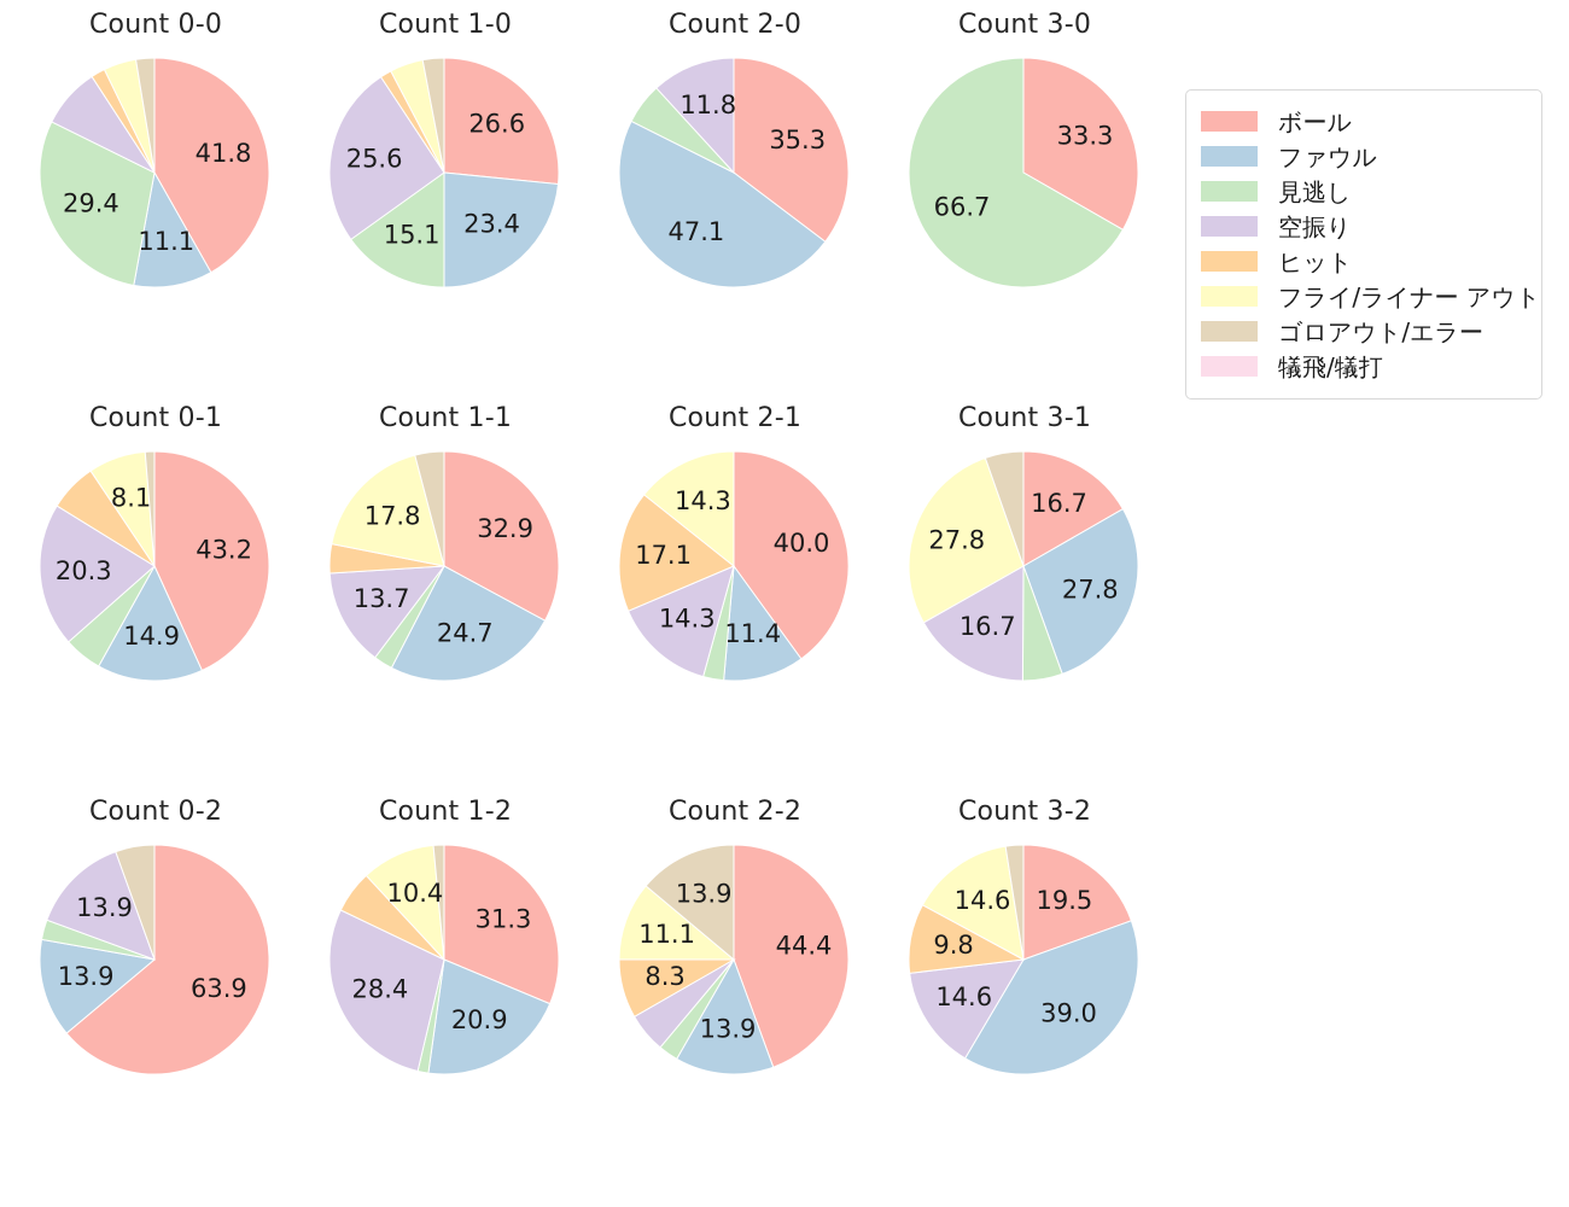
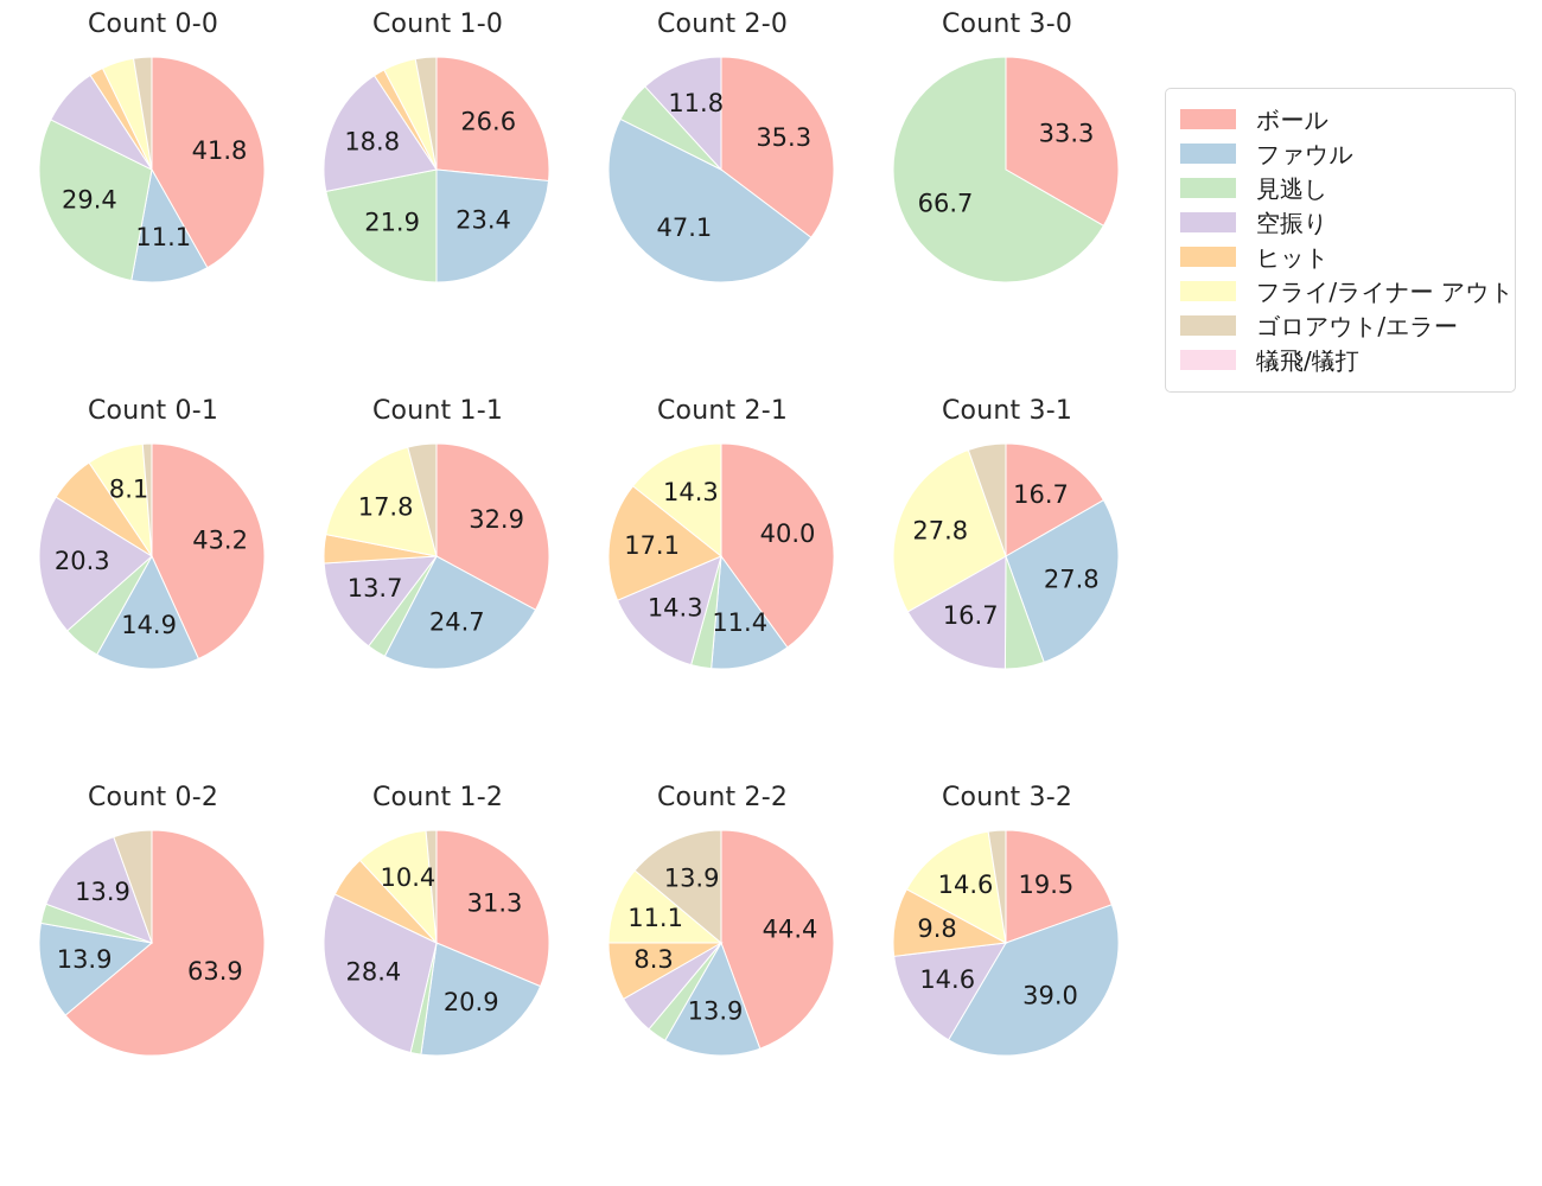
Count 1-0/見逃し: 15.1 -> 21.9
Count 1-0/空振り: 25.6 -> 18.8
